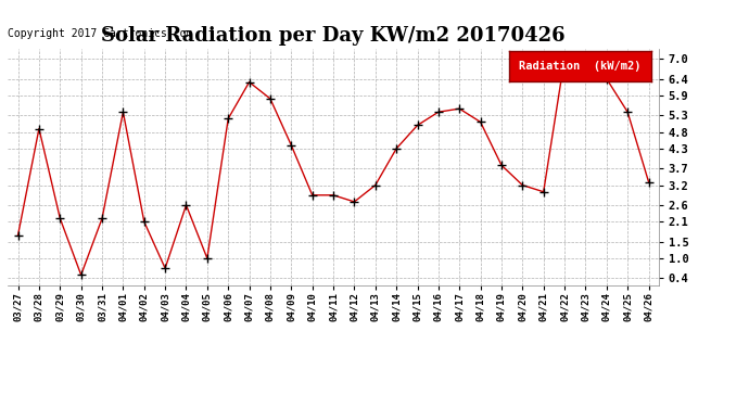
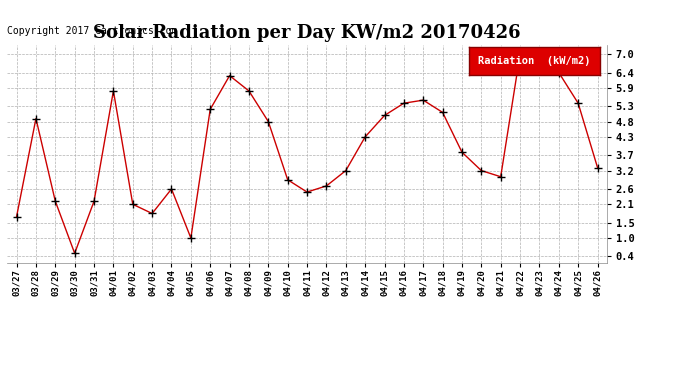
04/01: 5.4 -> 5.8
04/03: 0.7 -> 1.8
04/09: 4.4 -> 4.8
04/11: 2.9 -> 2.5
